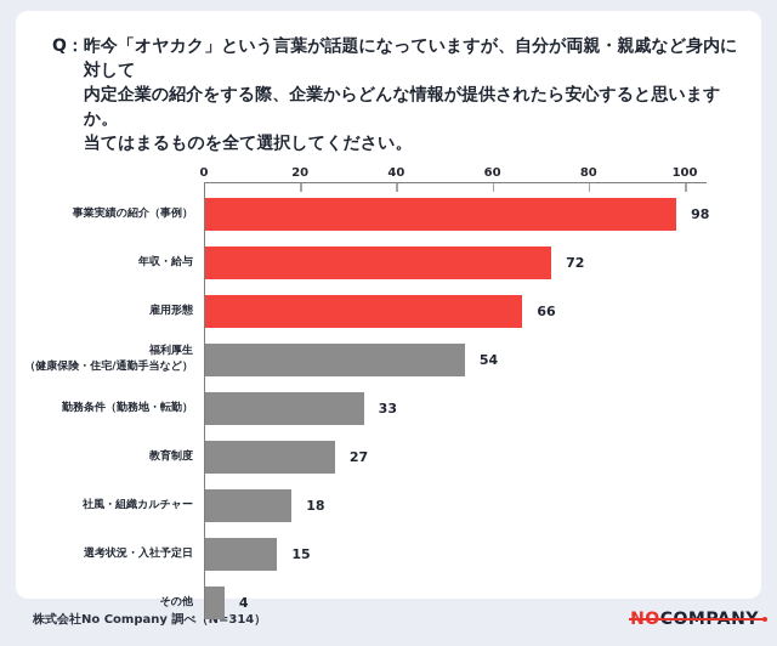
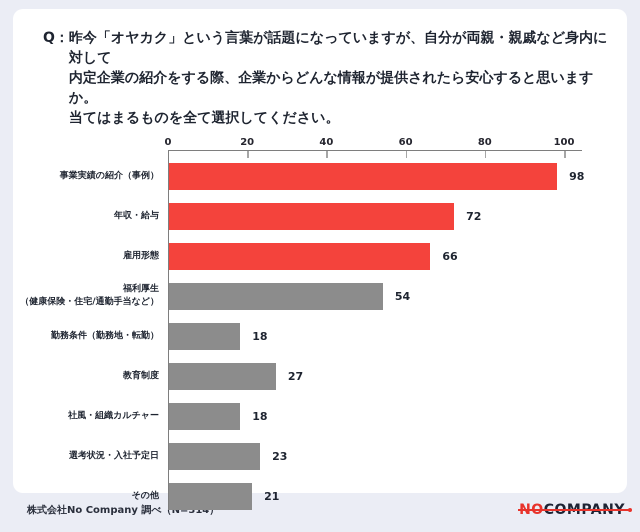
勤務条件（勤務地・転勤）: 33 -> 18
選考状況・入社予定日: 15 -> 23
その他: 4 -> 21
